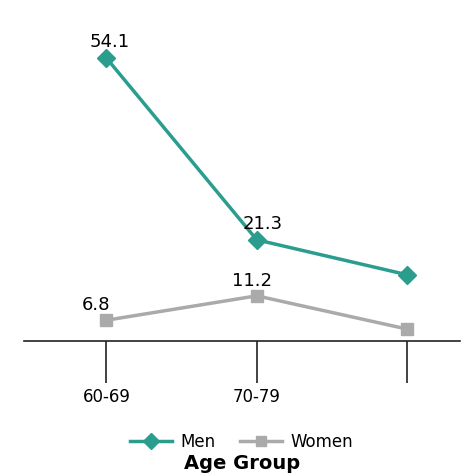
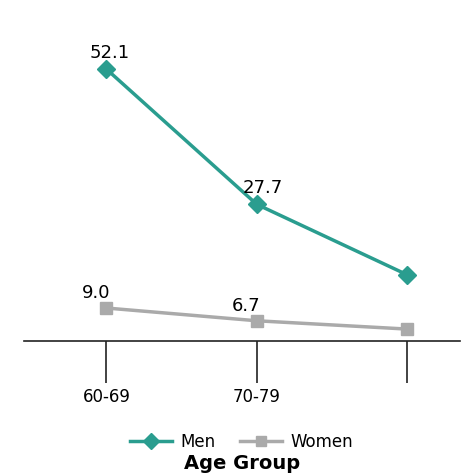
Men/60-69: 54.1 -> 52.1
Women/60-69: 6.8 -> 9.0
Men/70-79: 21.3 -> 27.7
Women/70-79: 11.2 -> 6.7
